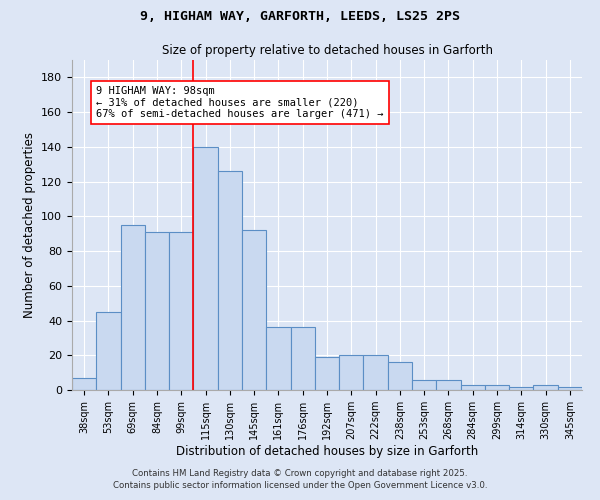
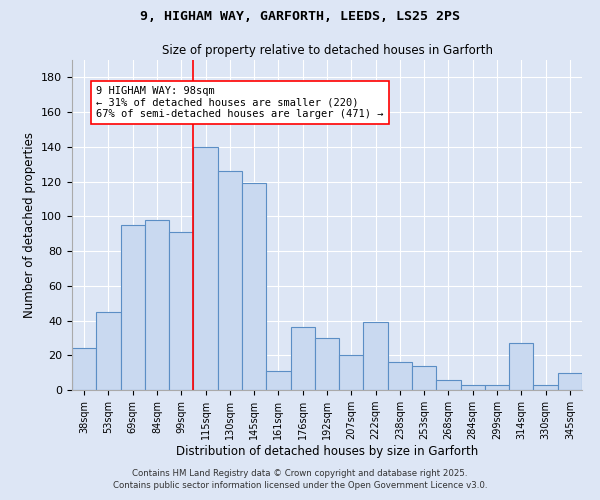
38sqm: 7 -> 24
84sqm: 91 -> 98
145sqm: 92 -> 119
161sqm: 36 -> 11
192sqm: 19 -> 30
222sqm: 20 -> 39
253sqm: 6 -> 14
314sqm: 2 -> 27
345sqm: 2 -> 10
